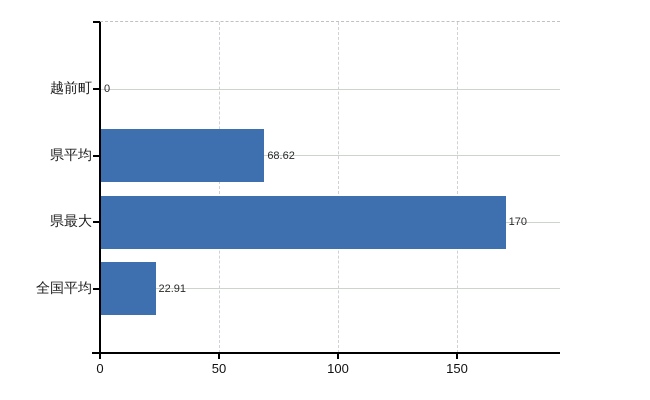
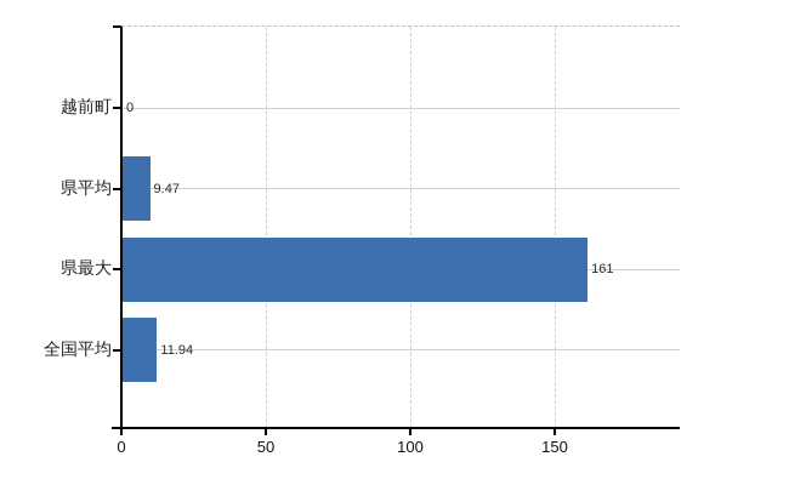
県平均: 68.62 -> 9.47
県最大: 170 -> 161
全国平均: 22.91 -> 11.94
